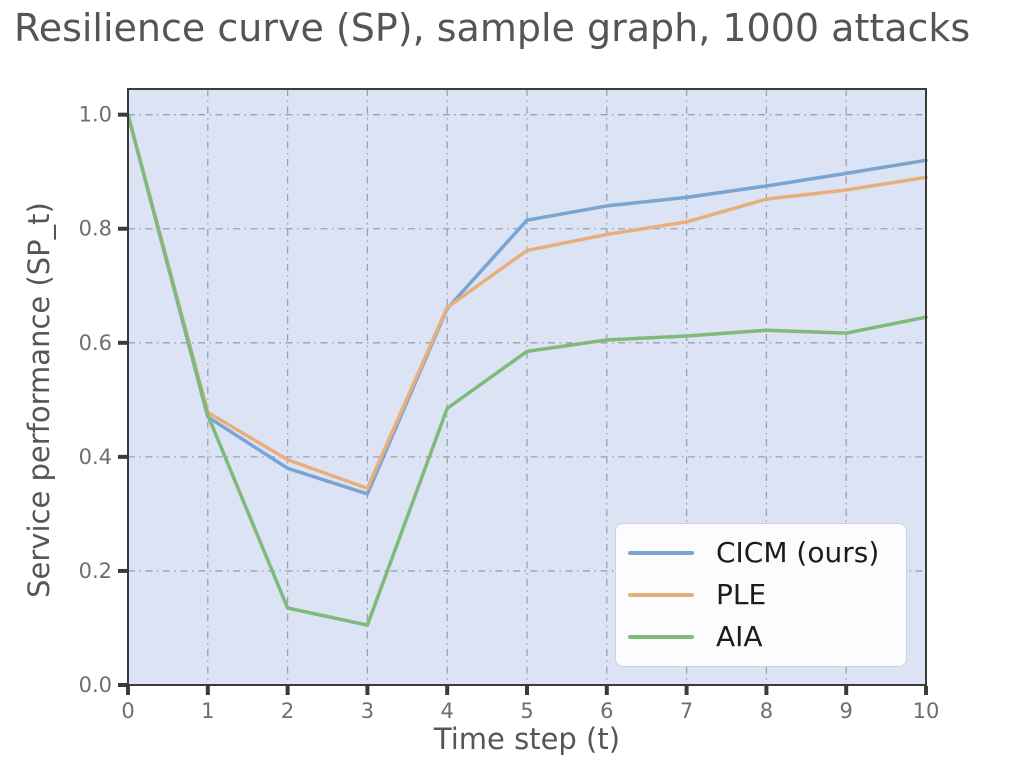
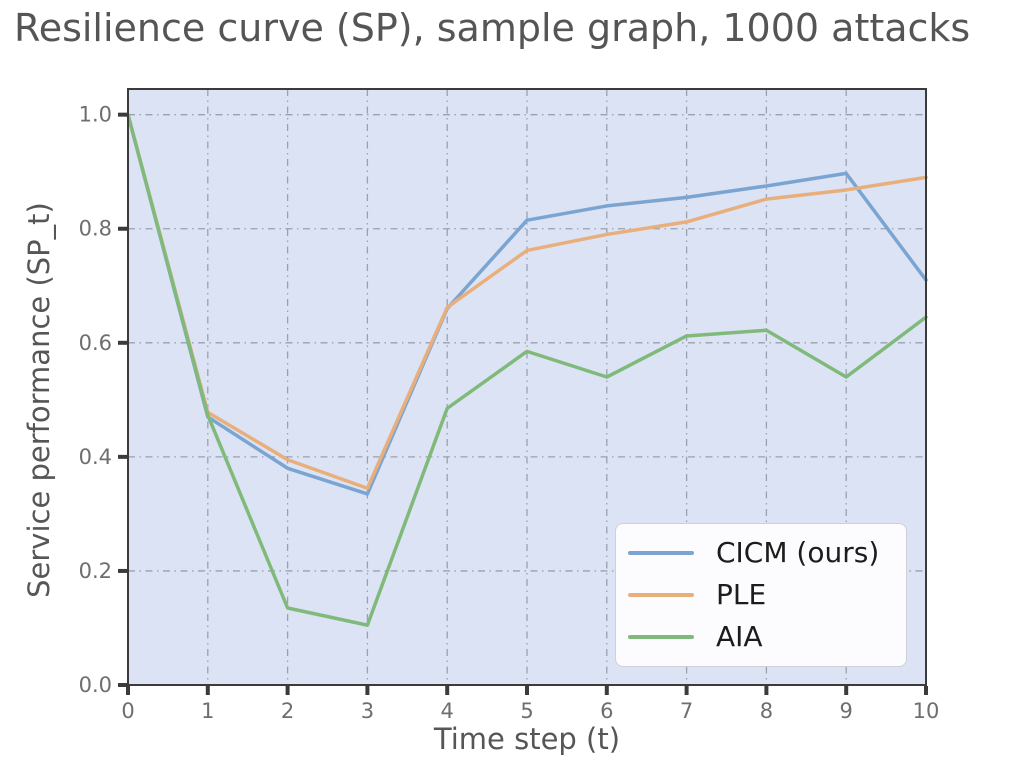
AIA/6: 0.60 -> 0.54
AIA/9: 0.62 -> 0.54
CICM (ours)/10: 0.92 -> 0.71
